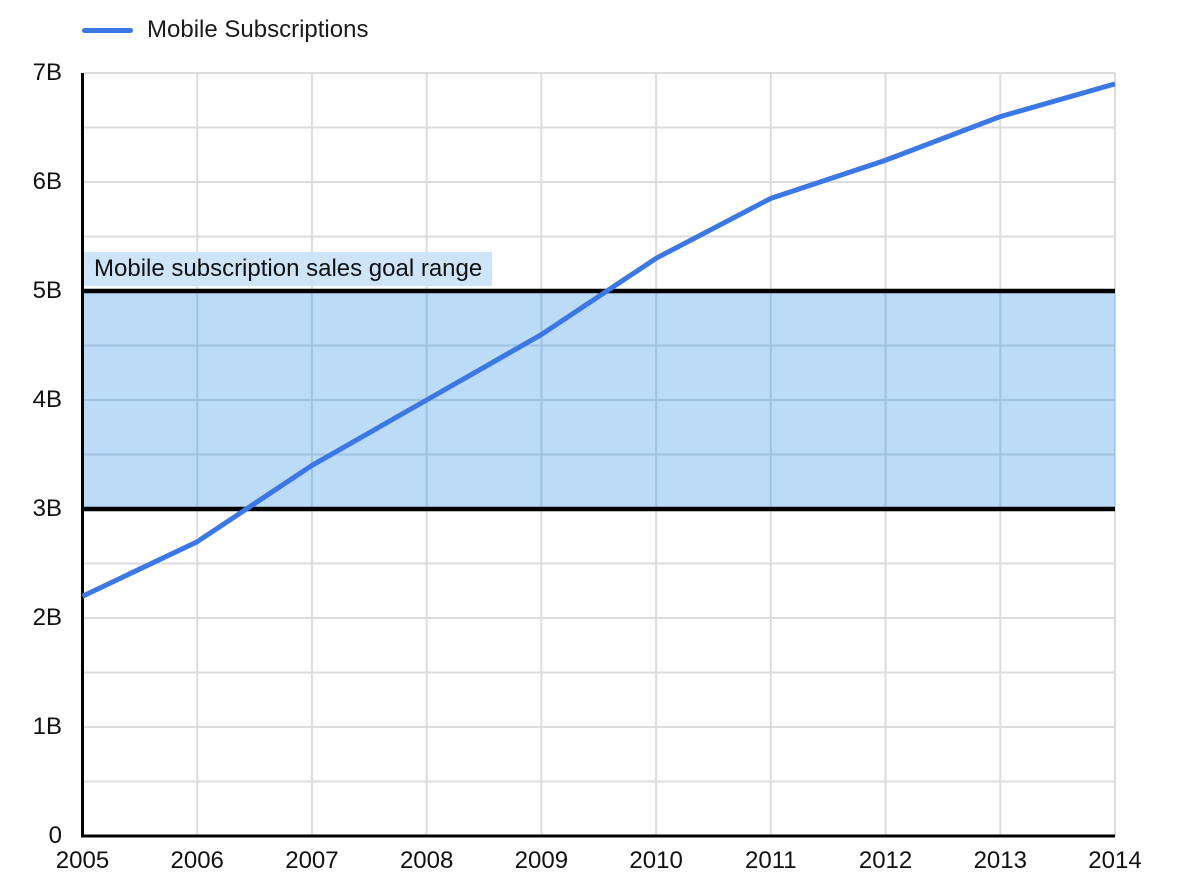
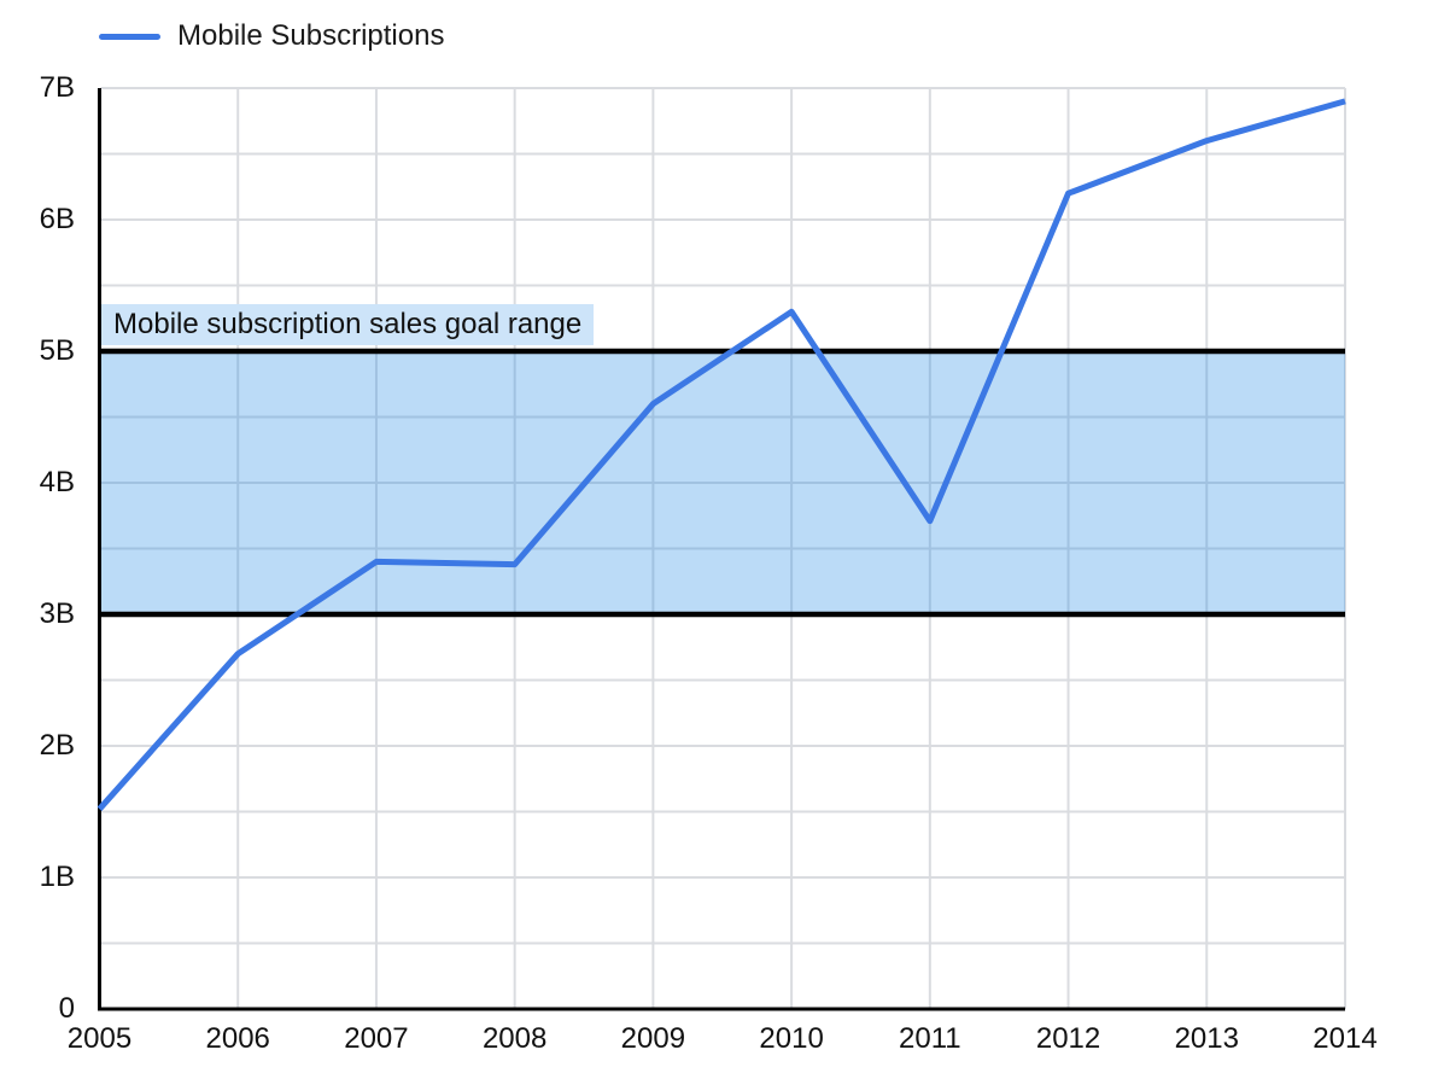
2005: 2.20B -> 1.52B
2008: 4.00B -> 3.38B
2011: 5.85B -> 3.71B
